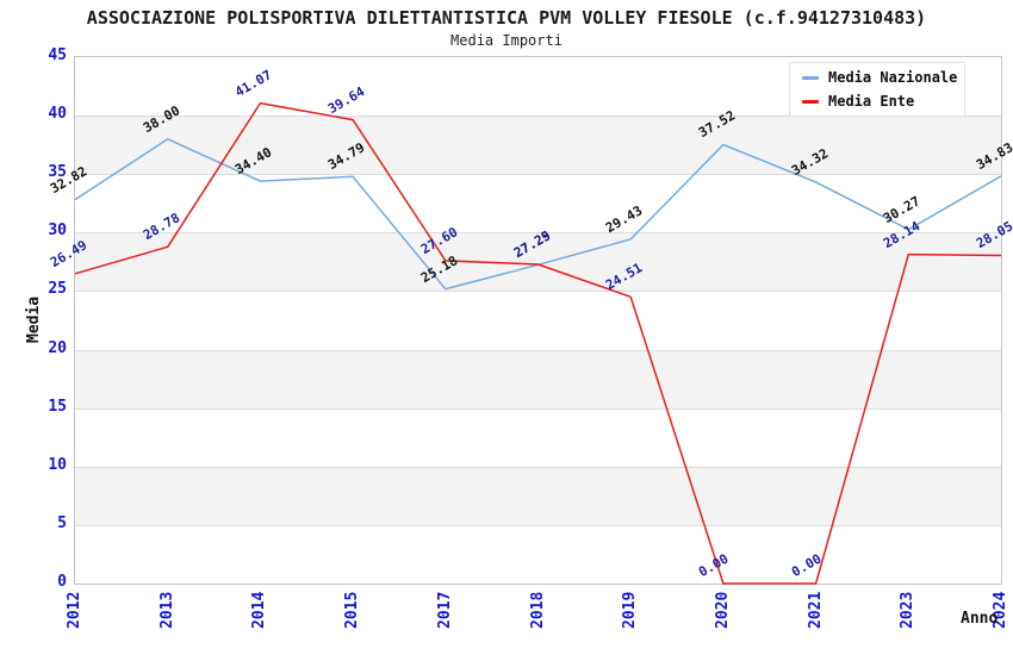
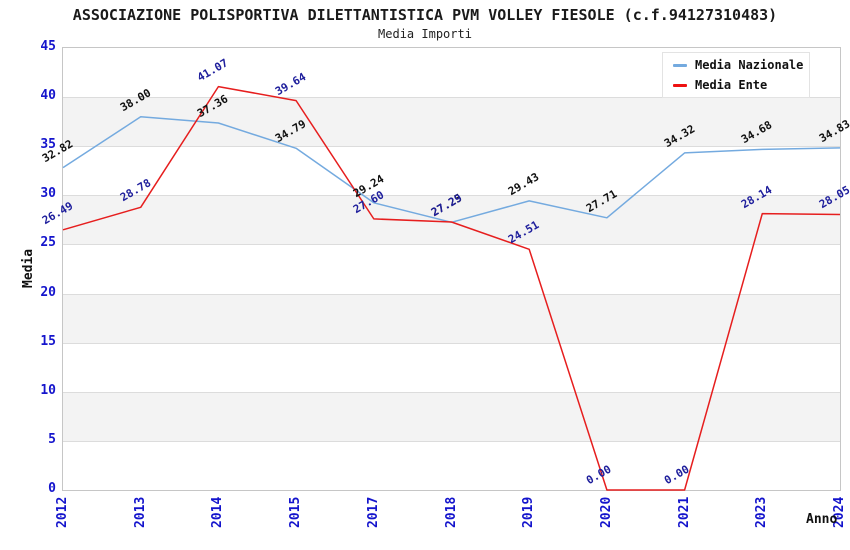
Media Nazionale/2014: 34.40 -> 37.36
Media Nazionale/2017: 25.18 -> 29.24
Media Nazionale/2020: 37.52 -> 27.71
Media Nazionale/2023: 30.27 -> 34.68
